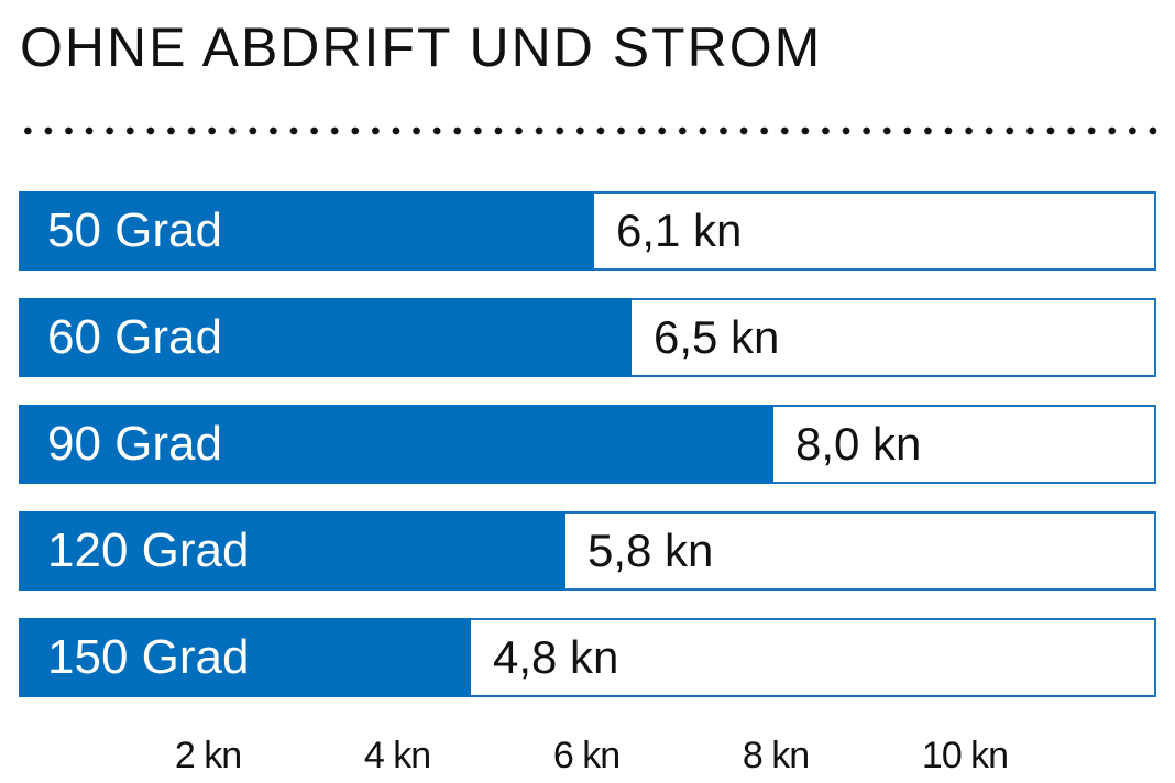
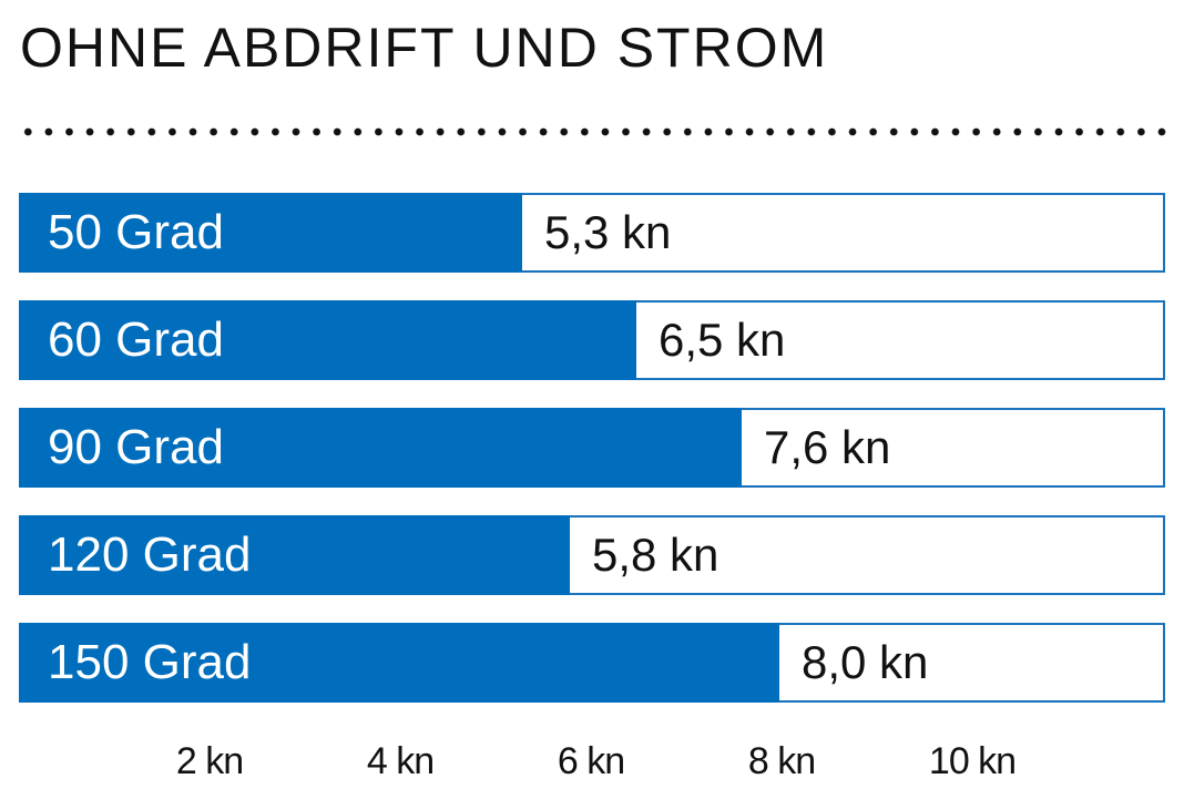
50 Grad: 6,1 -> 5,3
90 Grad: 8,0 -> 7,6
150 Grad: 4,8 -> 8,0
